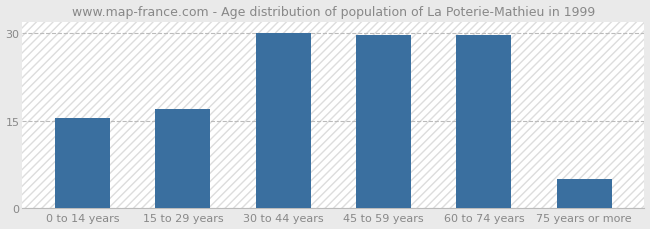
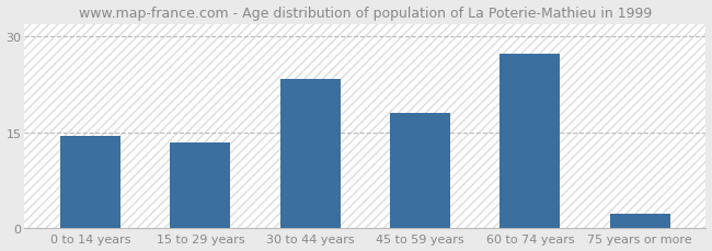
0 to 14 years: 15.5 -> 14.4
15 to 29 years: 17.0 -> 13.4
30 to 44 years: 30.1 -> 23.4
45 to 59 years: 29.7 -> 18.0
60 to 74 years: 29.7 -> 27.2
75 years or more: 5.0 -> 2.2
